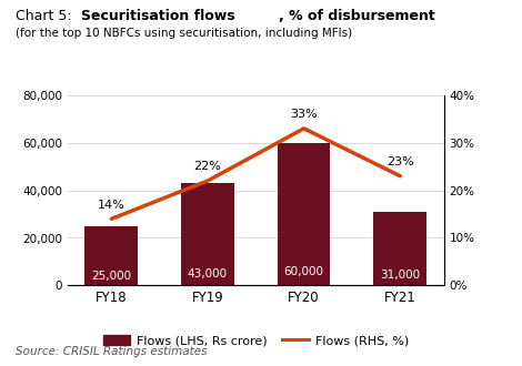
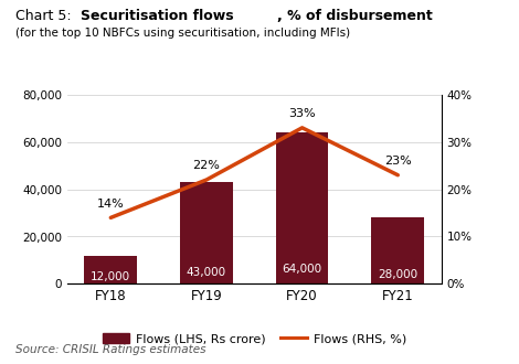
Flows (LHS, Rs crore)/FY18: 25,000 -> 12,000
Flows (LHS, Rs crore)/FY20: 60,000 -> 64,000
Flows (LHS, Rs crore)/FY21: 31,000 -> 28,000
